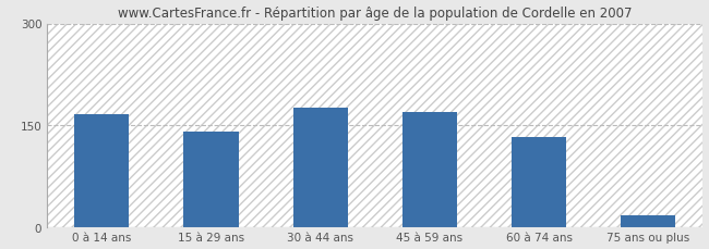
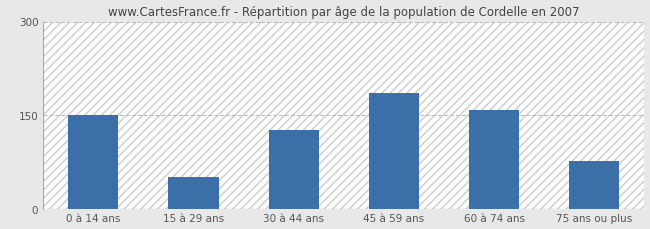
0 à 14 ans: 166 -> 150
15 à 29 ans: 141 -> 50
30 à 44 ans: 176 -> 126
45 à 59 ans: 170 -> 186
60 à 74 ans: 133 -> 158
75 ans ou plus: 17 -> 76
